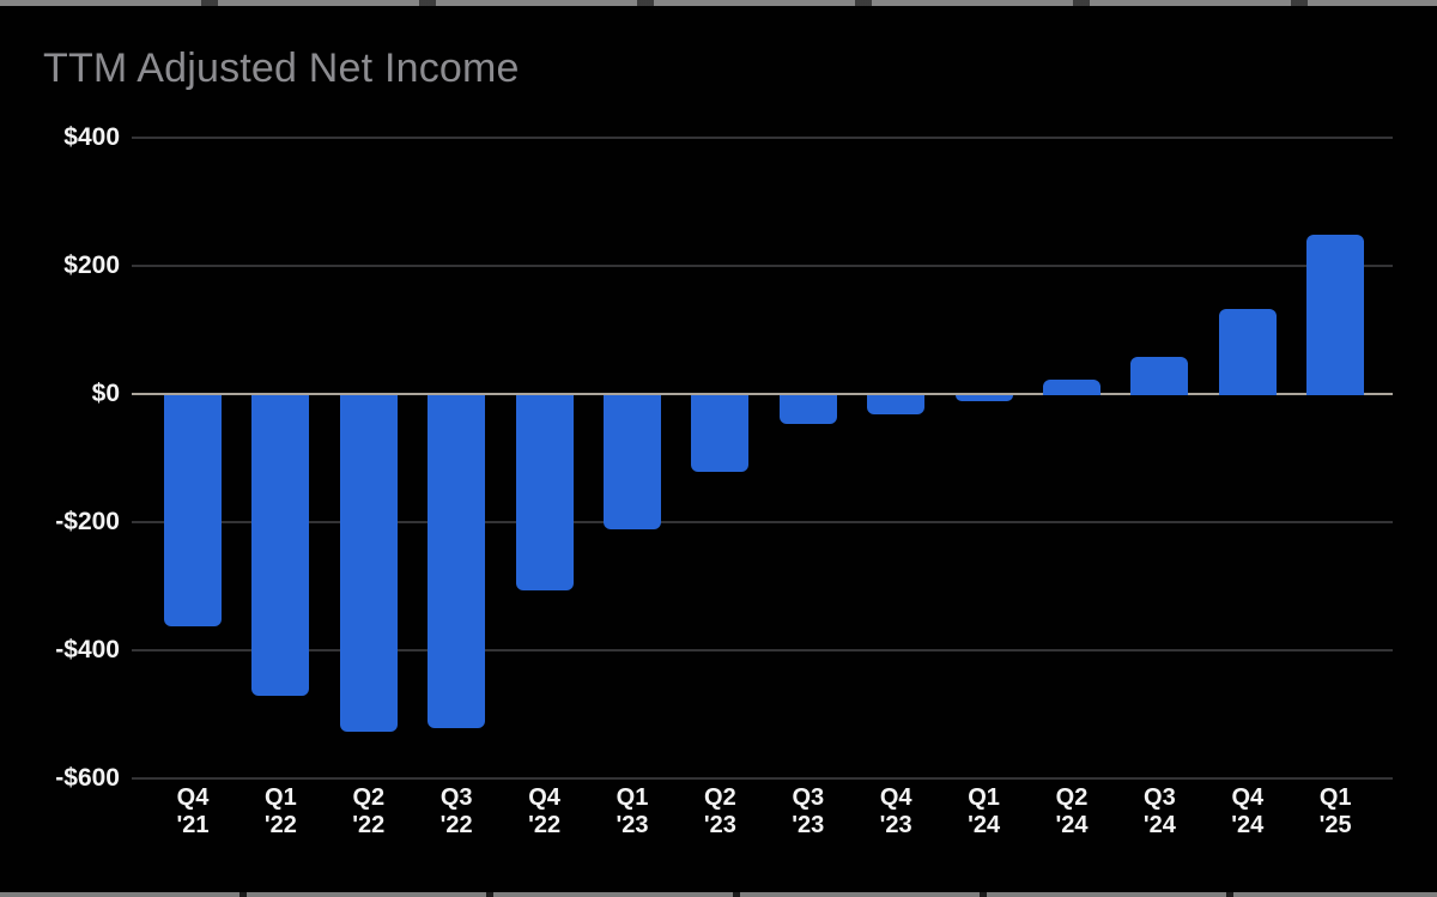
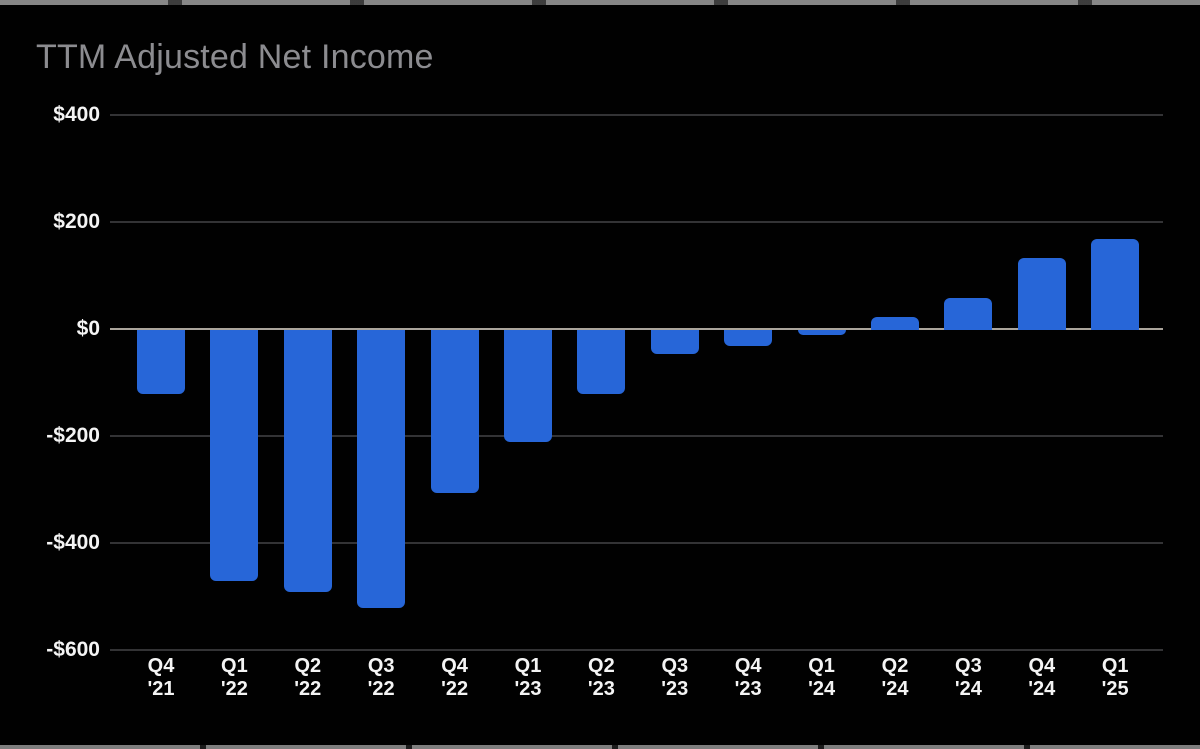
Q4 '21: -$360 -> -$120
Q2 '22: -$520 -> -$490
Q1 '25: $250 -> $170
